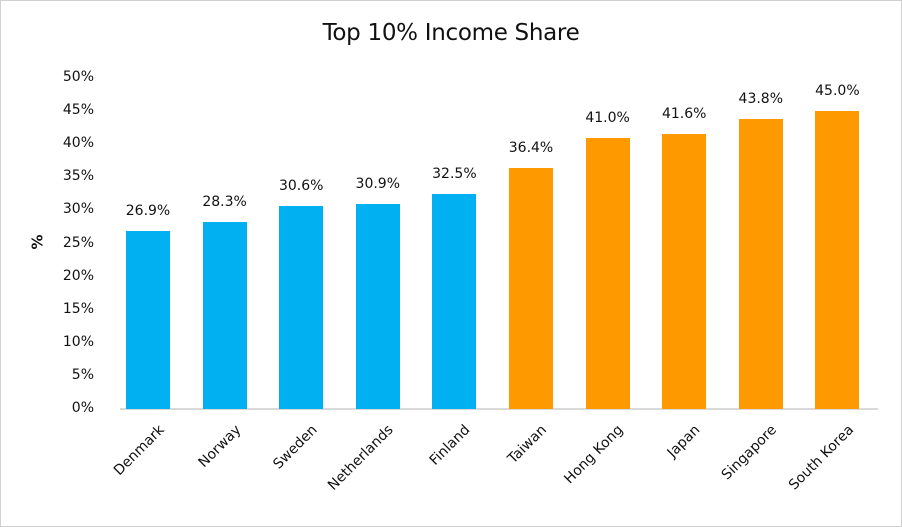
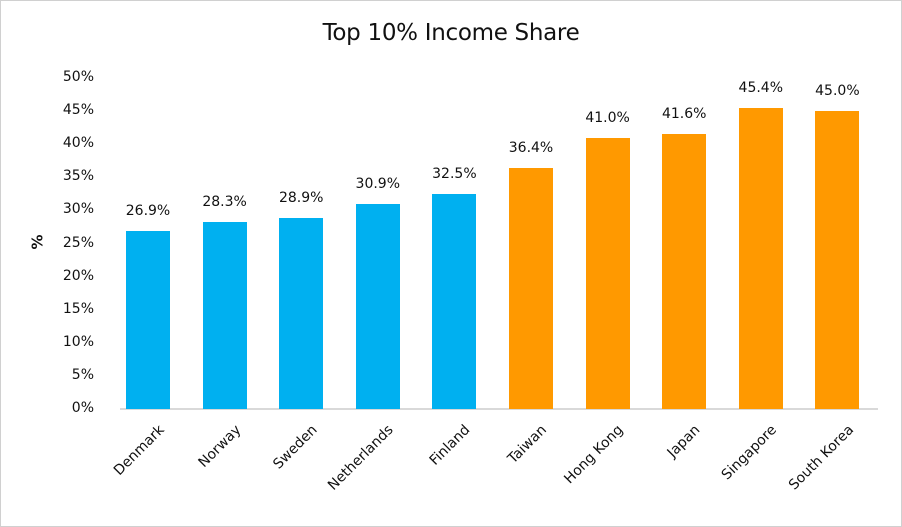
Sweden: 30.6% -> 28.9%
Singapore: 43.8% -> 45.4%
